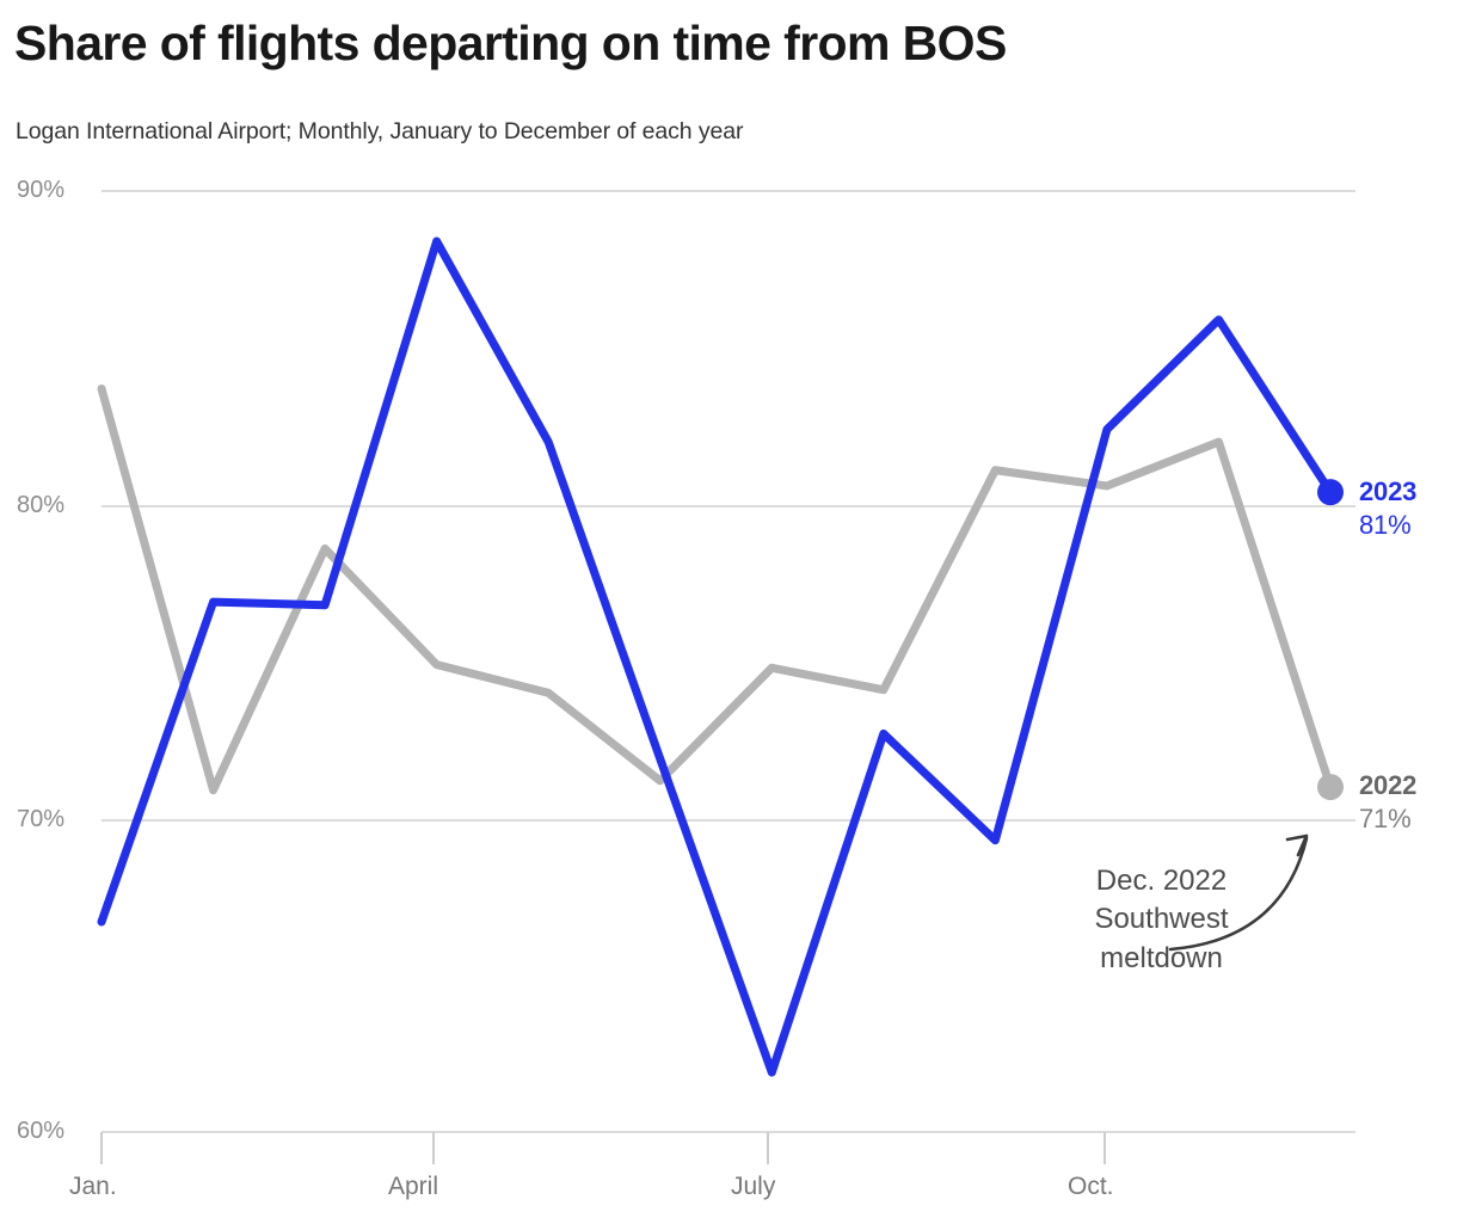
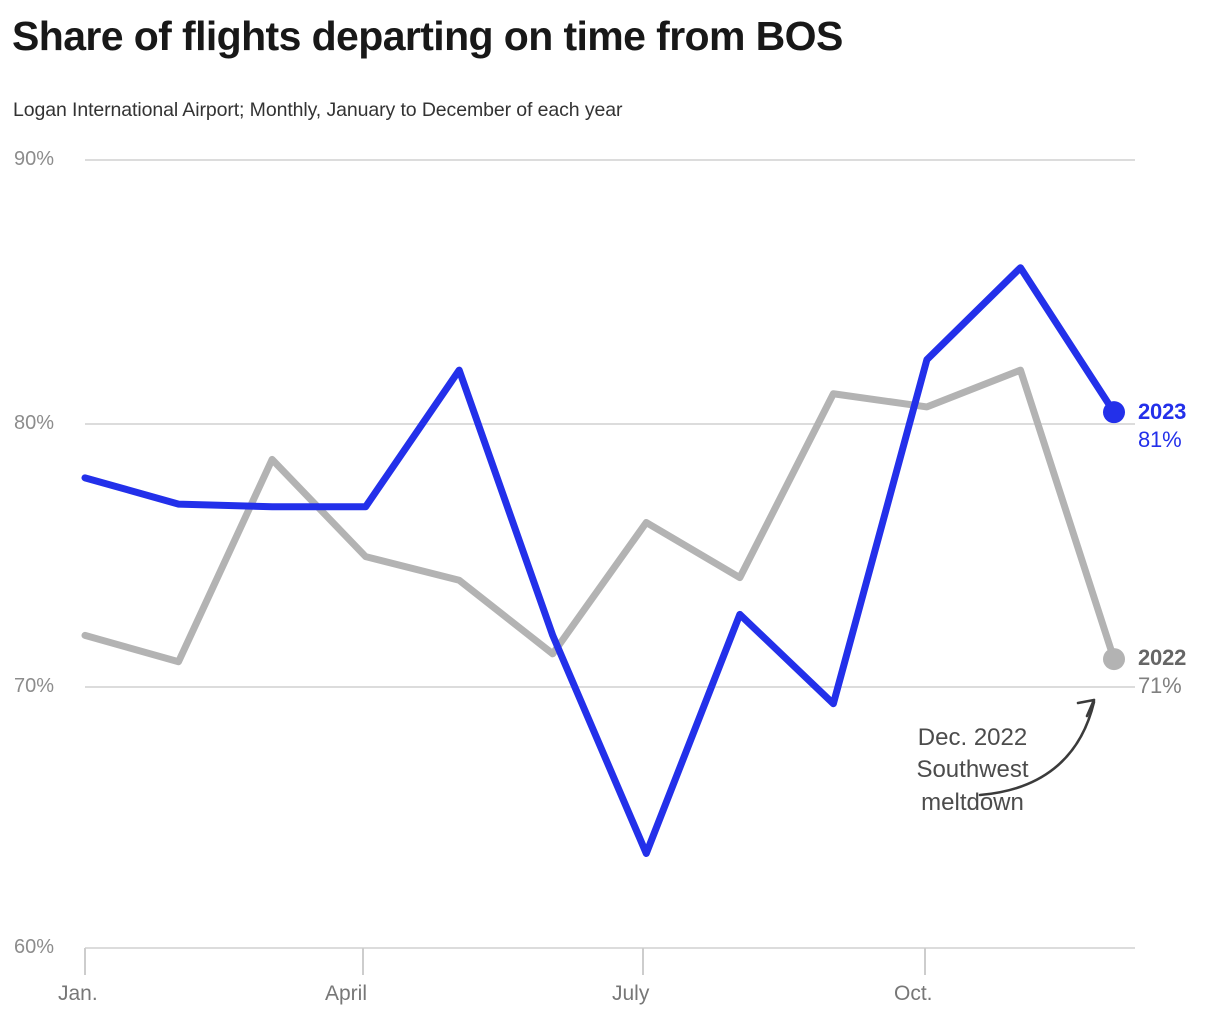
2023/Jan.: 66.7% -> 77.9%
2022/Jan.: 83.7% -> 71.9%
2023/April: 88.4% -> 76.8%
2023/July: 61.9% -> 63.6%
2022/July: 74.8% -> 76.2%
